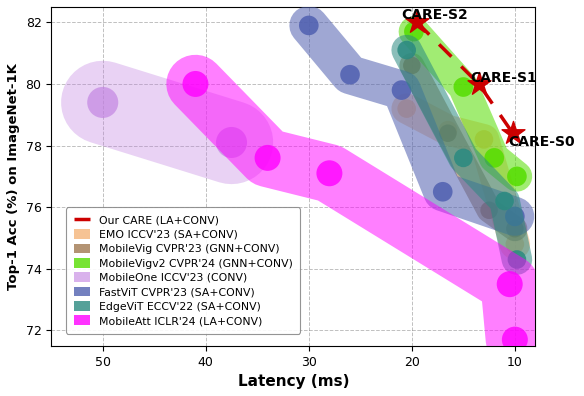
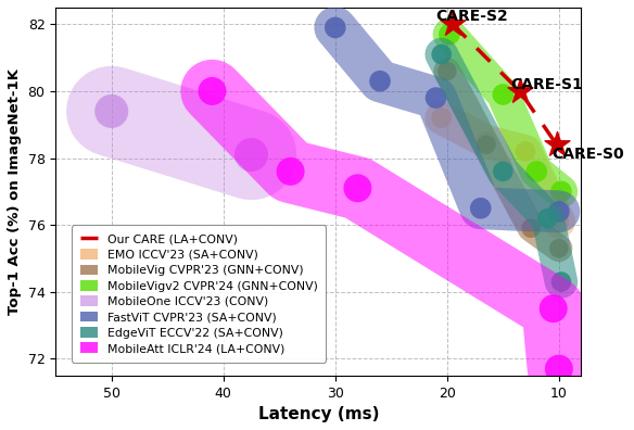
EMO ICCV'23 (SA+CONV)/10: 74.8 -> 76.1
FastViT CVPR'23 (SA+CONV)/10: 75.7 -> 76.4
